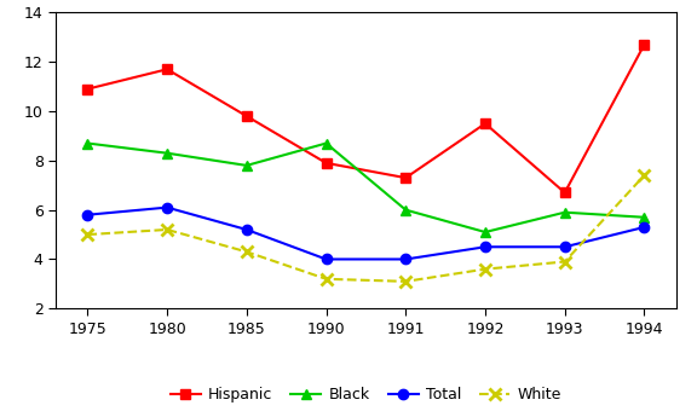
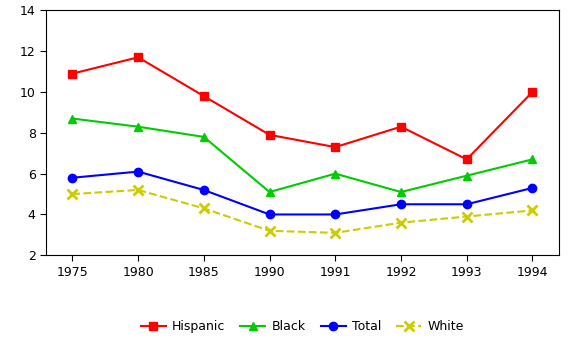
Black/1990: 8.7 -> 5.1
Hispanic/1992: 9.5 -> 8.3
Hispanic/1994: 12.7 -> 10.0
Black/1994: 5.7 -> 6.7
White/1994: 7.4 -> 4.2
